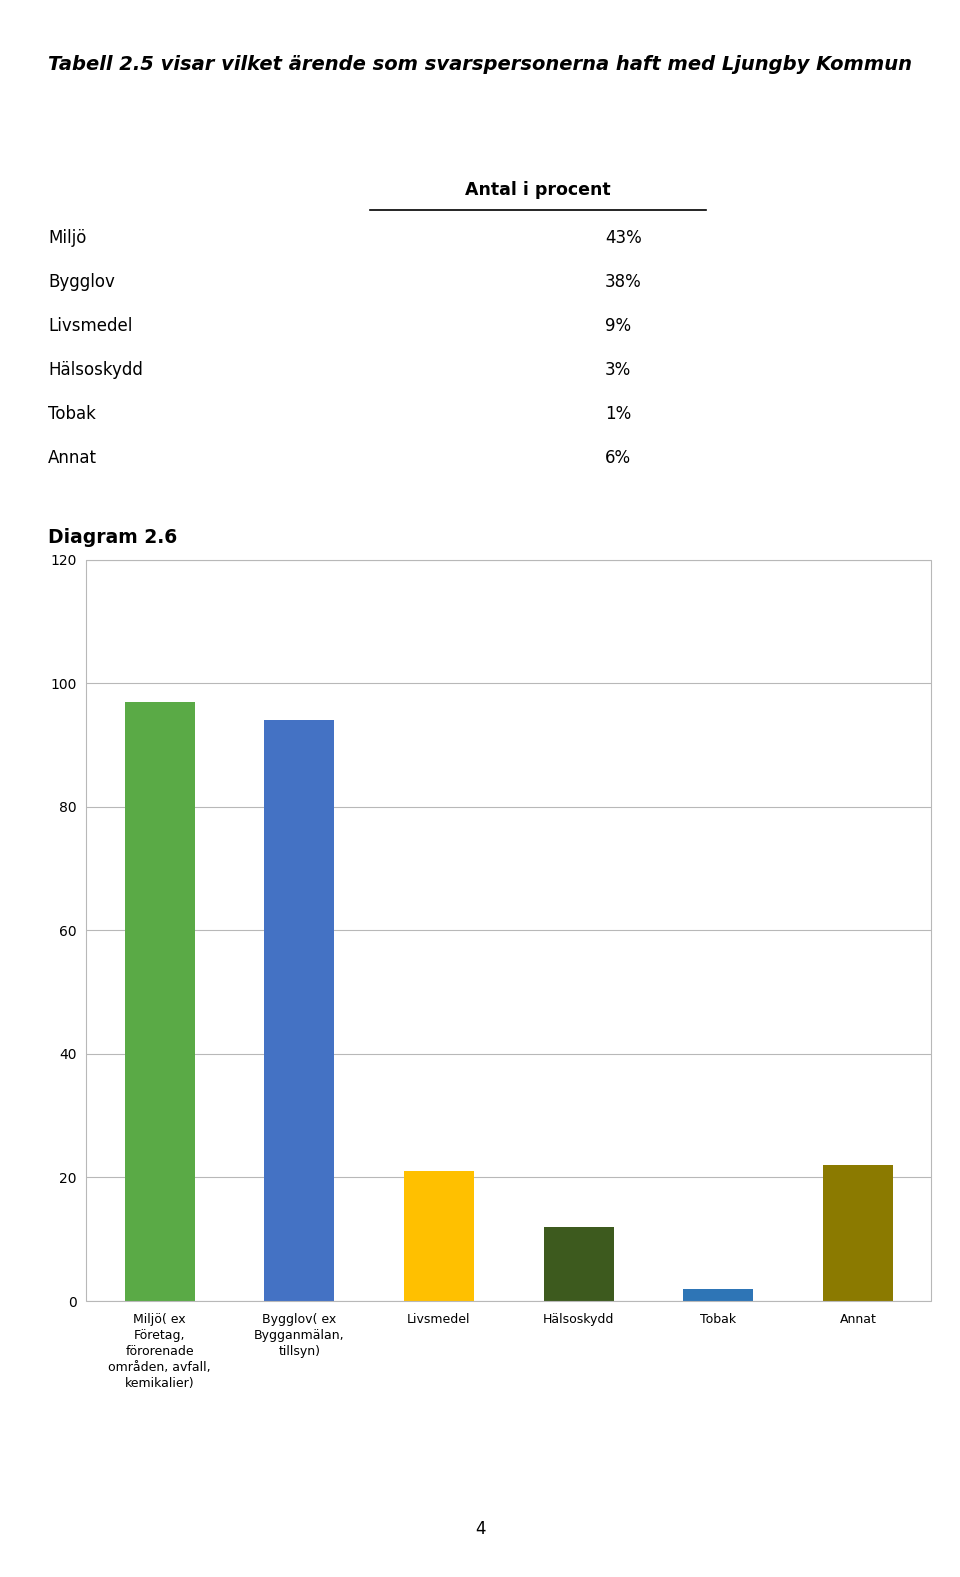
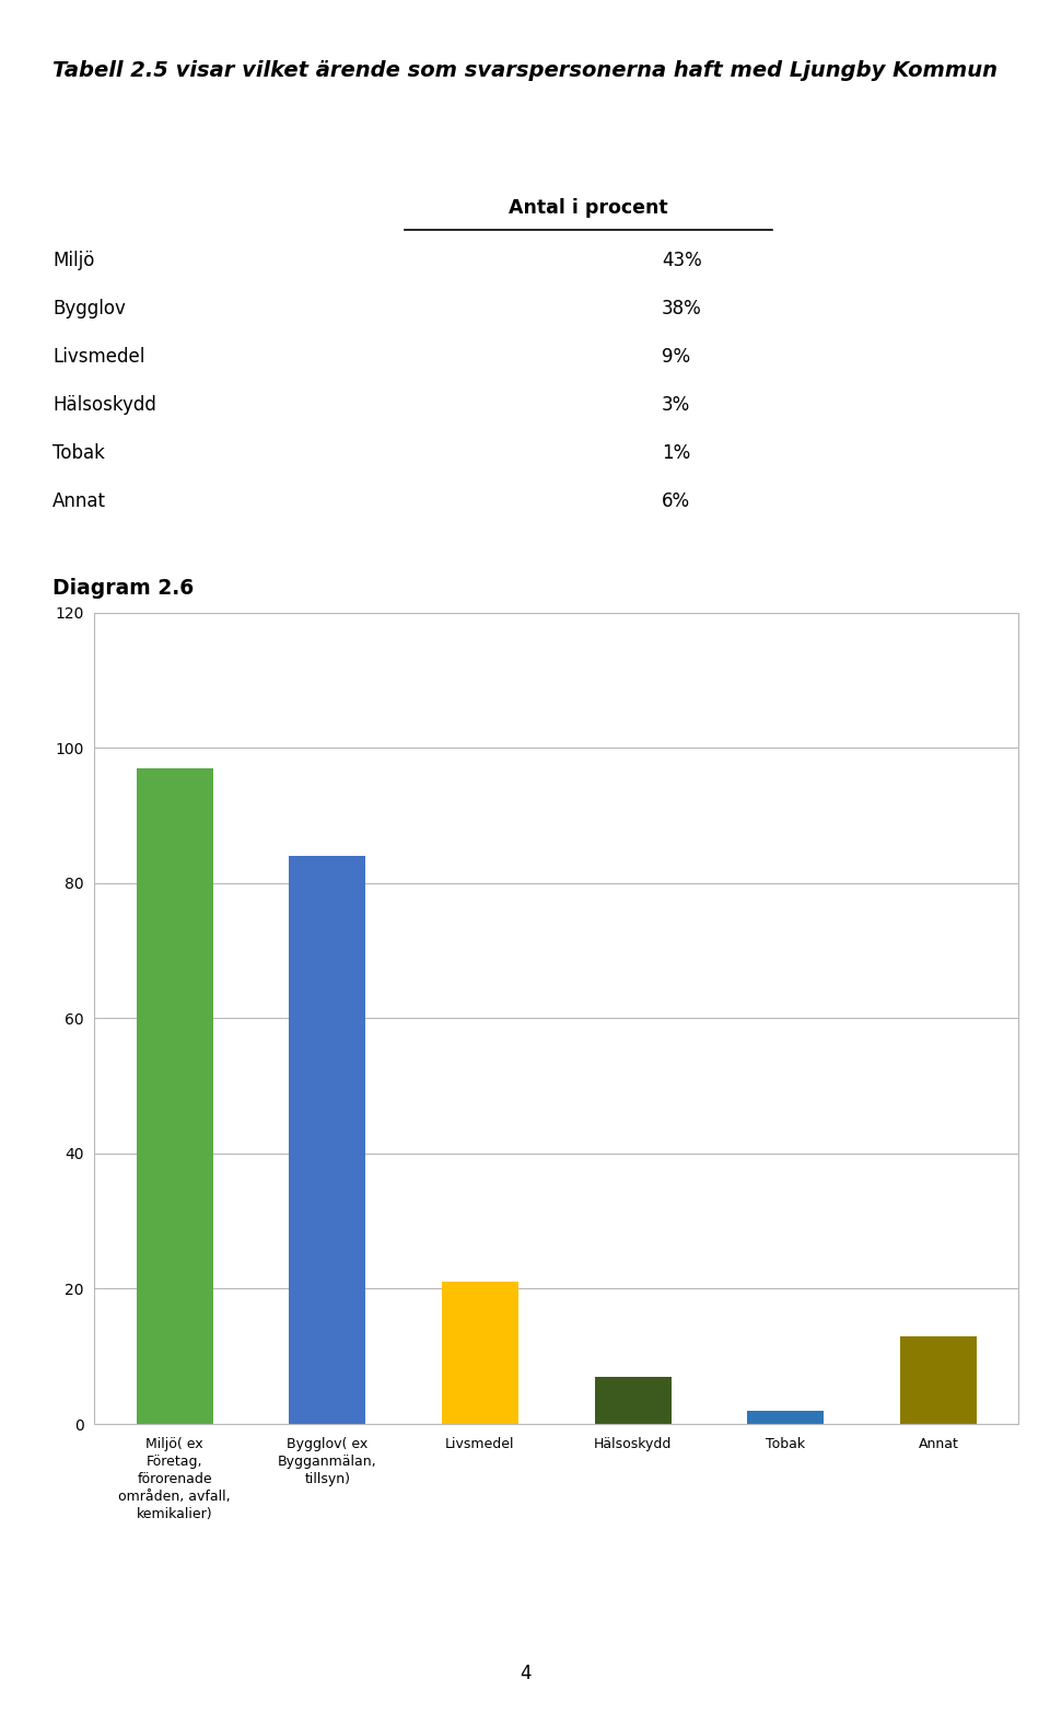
Bygglov( ex Bygganmälan, tillsyn): 94 -> 84
Hälsoskydd: 12 -> 7
Annat: 22 -> 13
